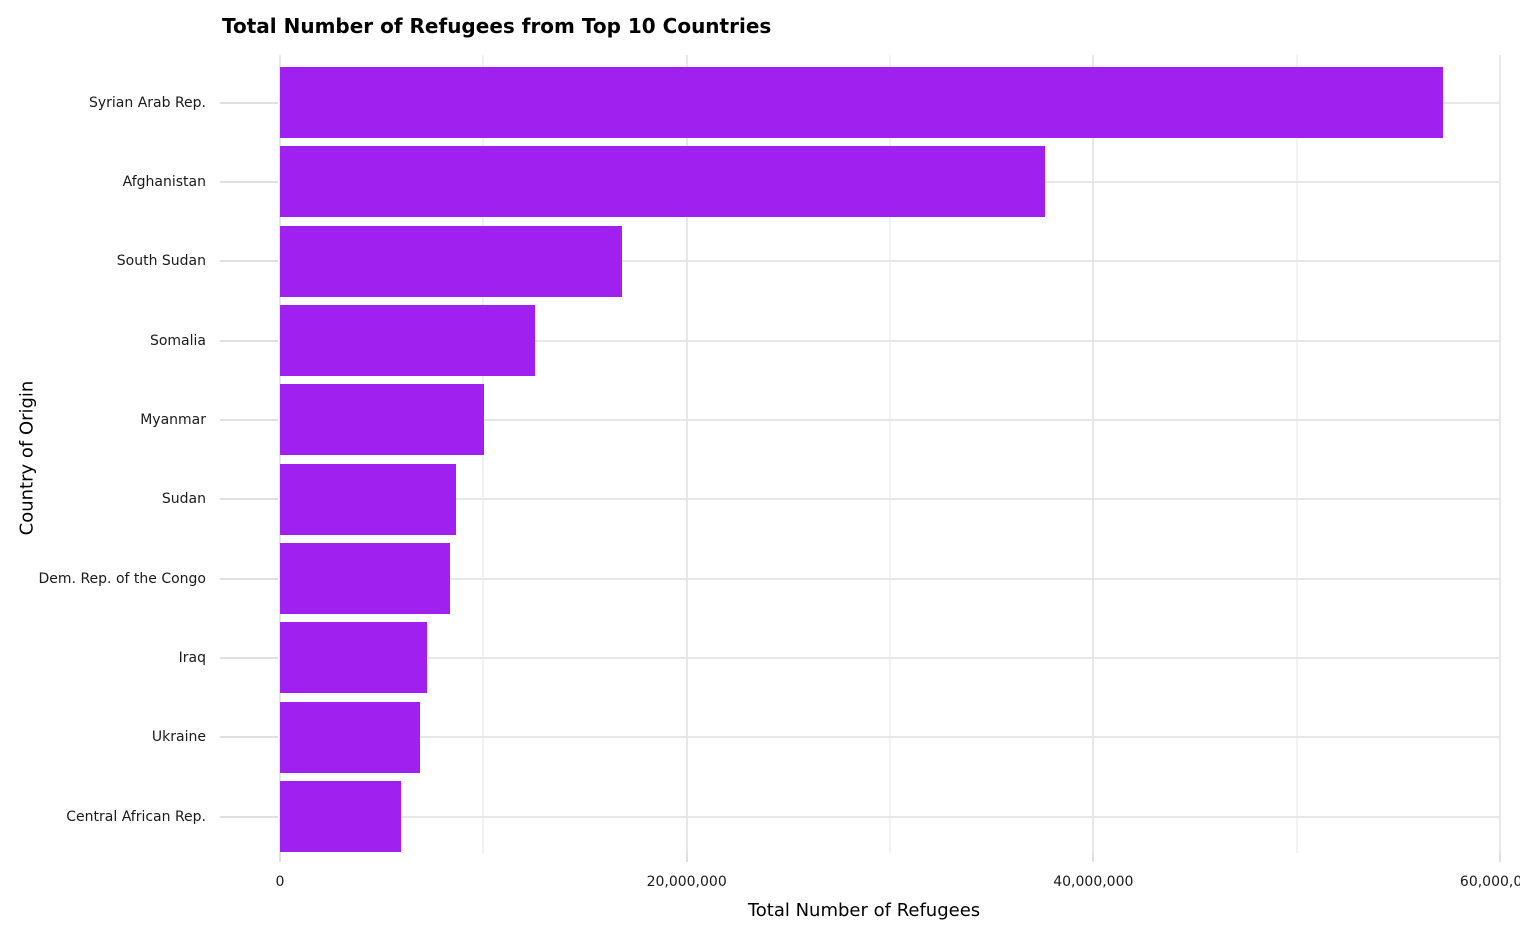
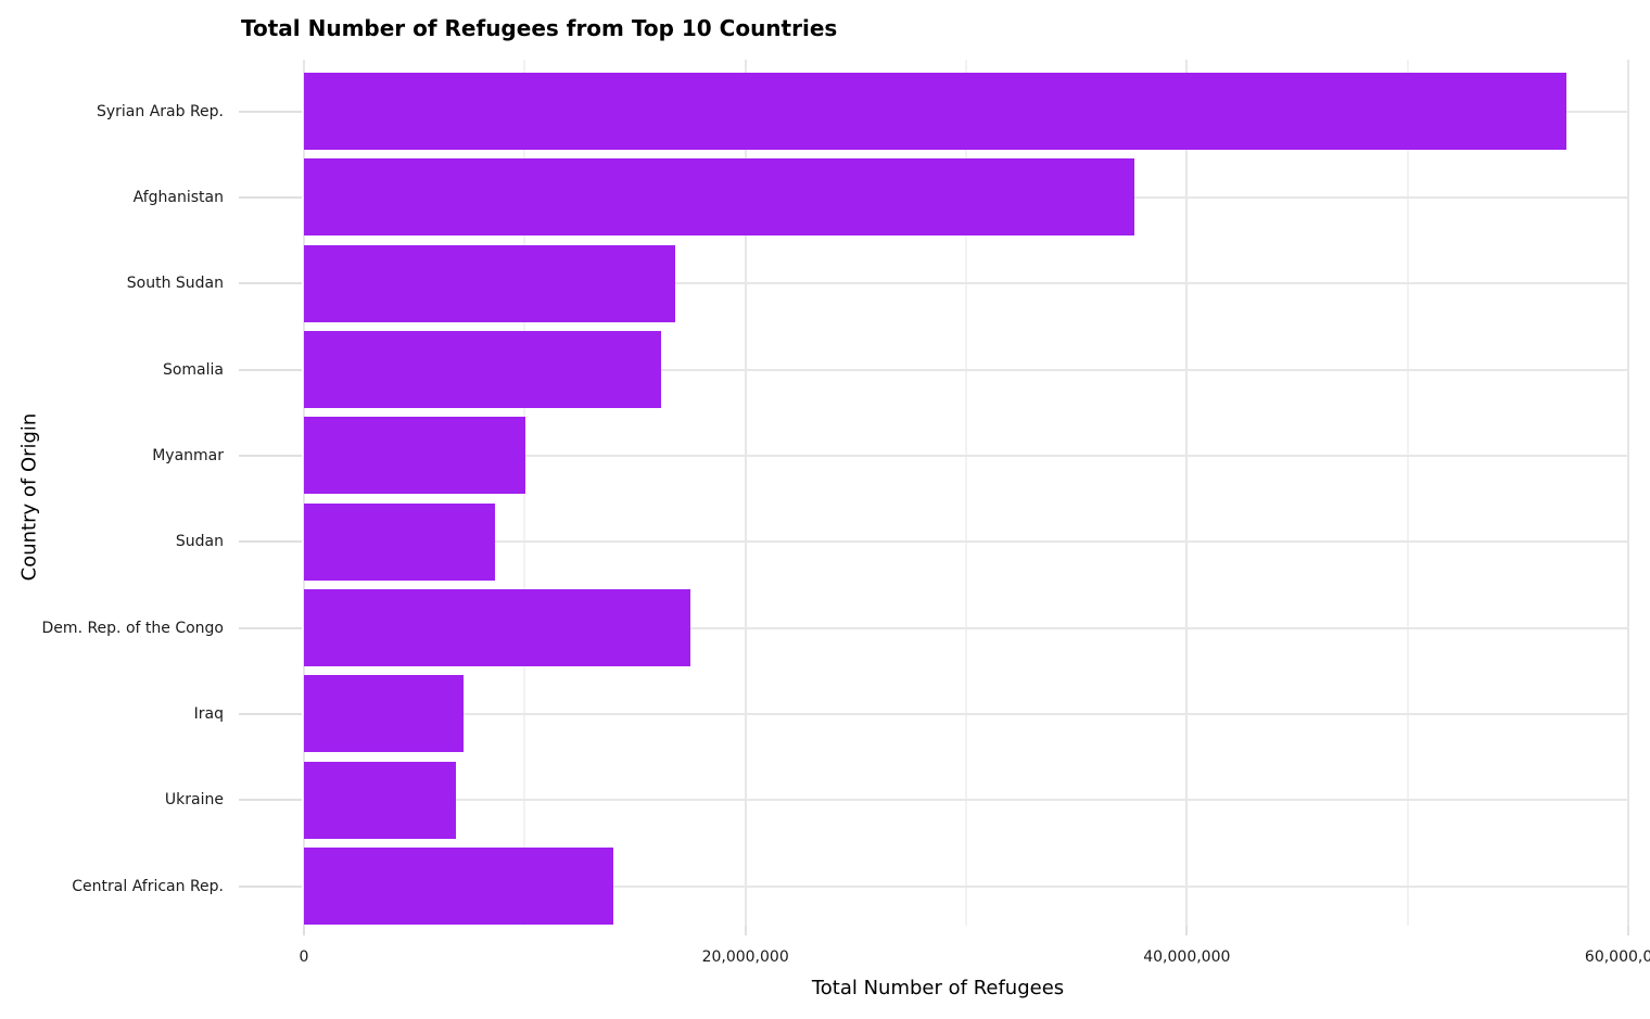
Somalia: 12600000 -> 16200000
Dem. Rep. of the Congo: 8400000 -> 17500000
Central African Rep.: 6000000 -> 14000000
